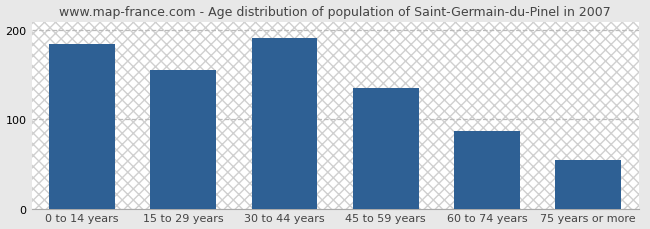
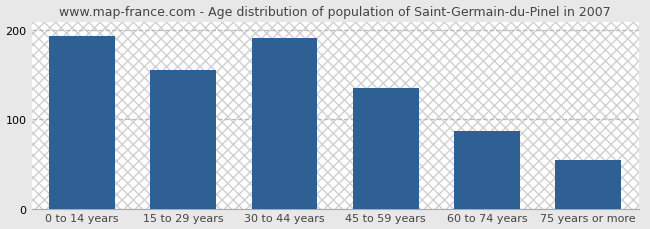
0 to 14 years: 185 -> 194
